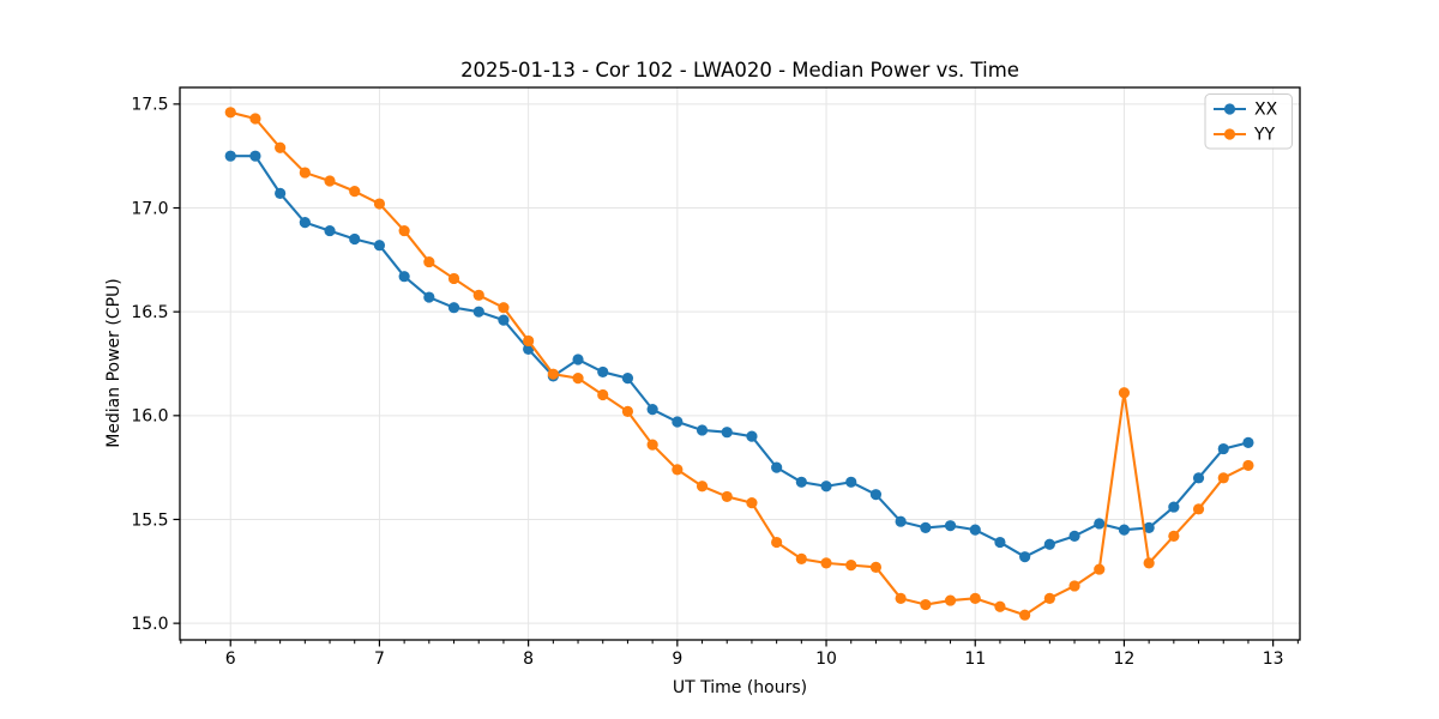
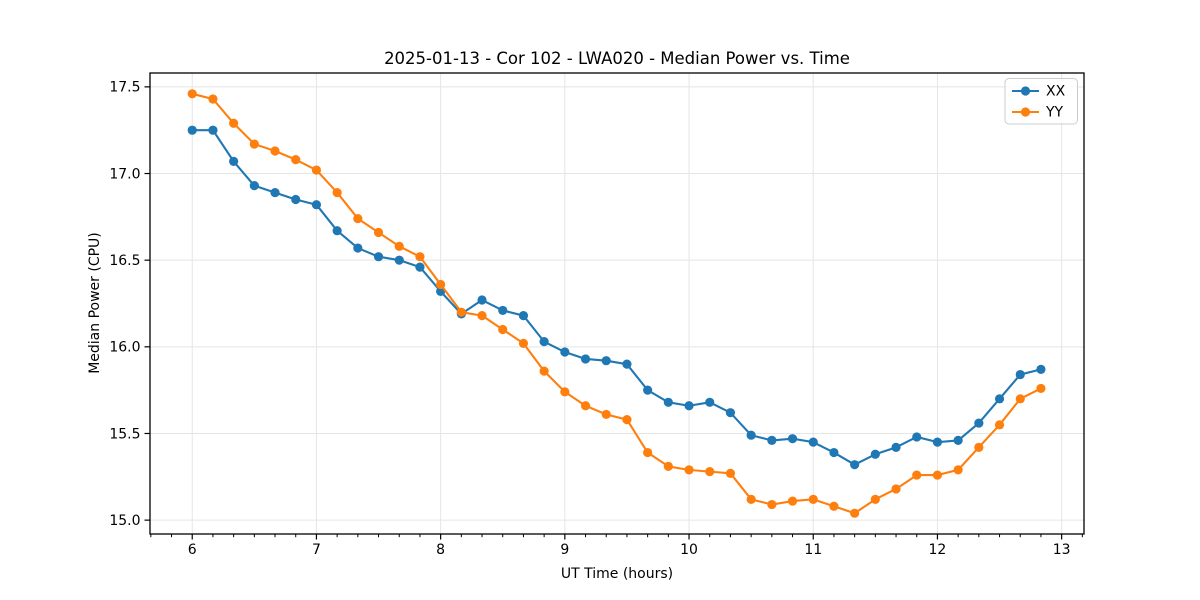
YY/12: 16.11 -> 15.26
